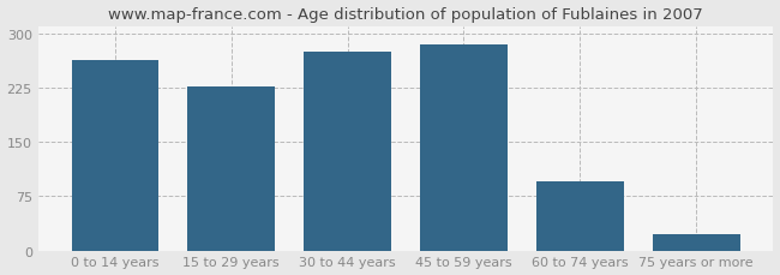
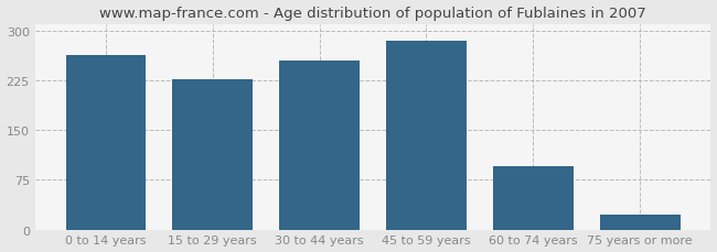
30 to 44 years: 274 -> 255
